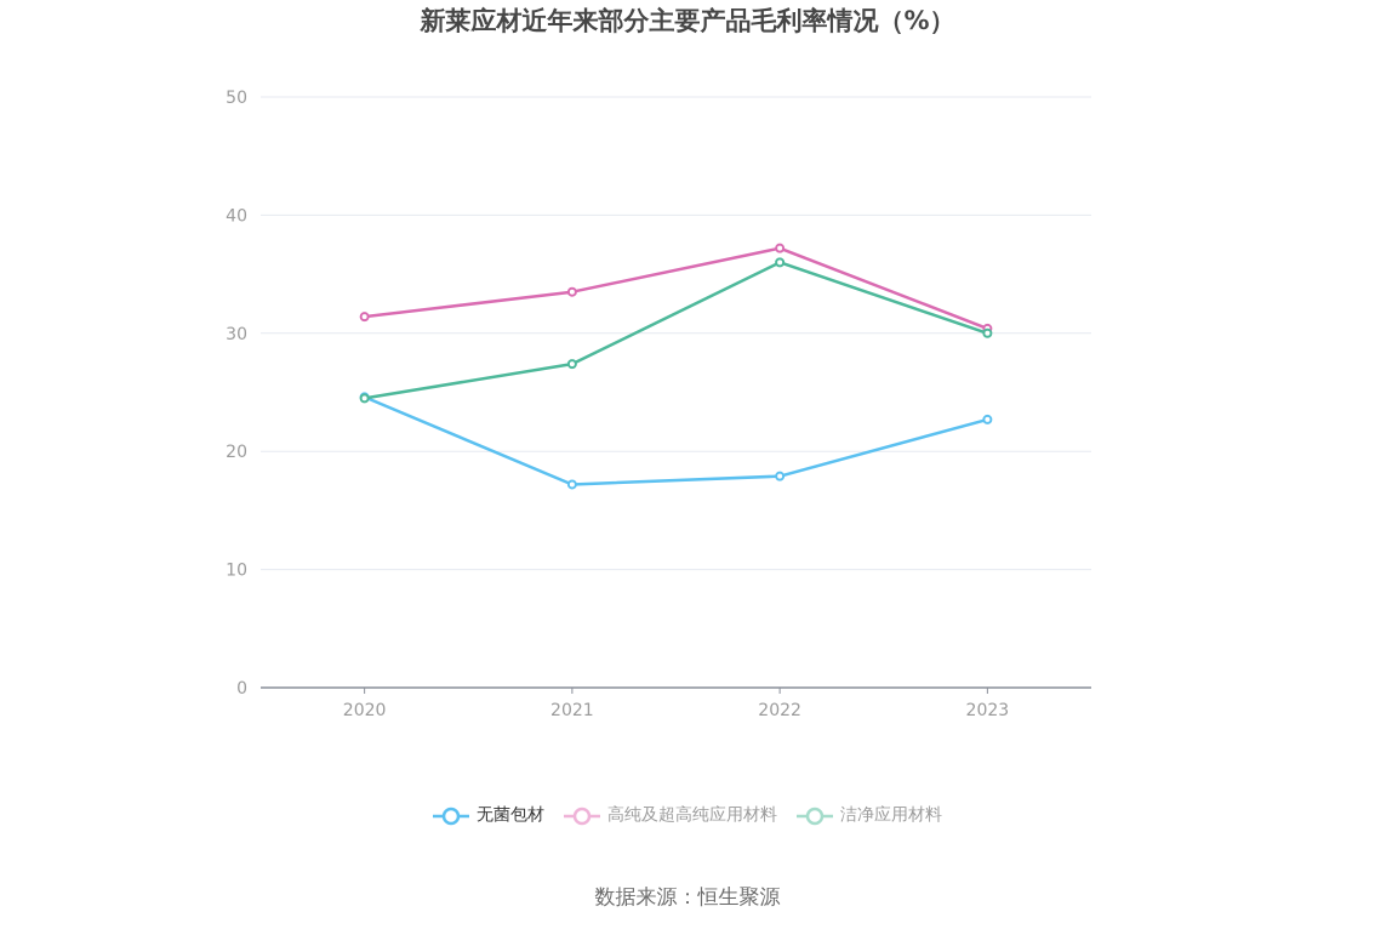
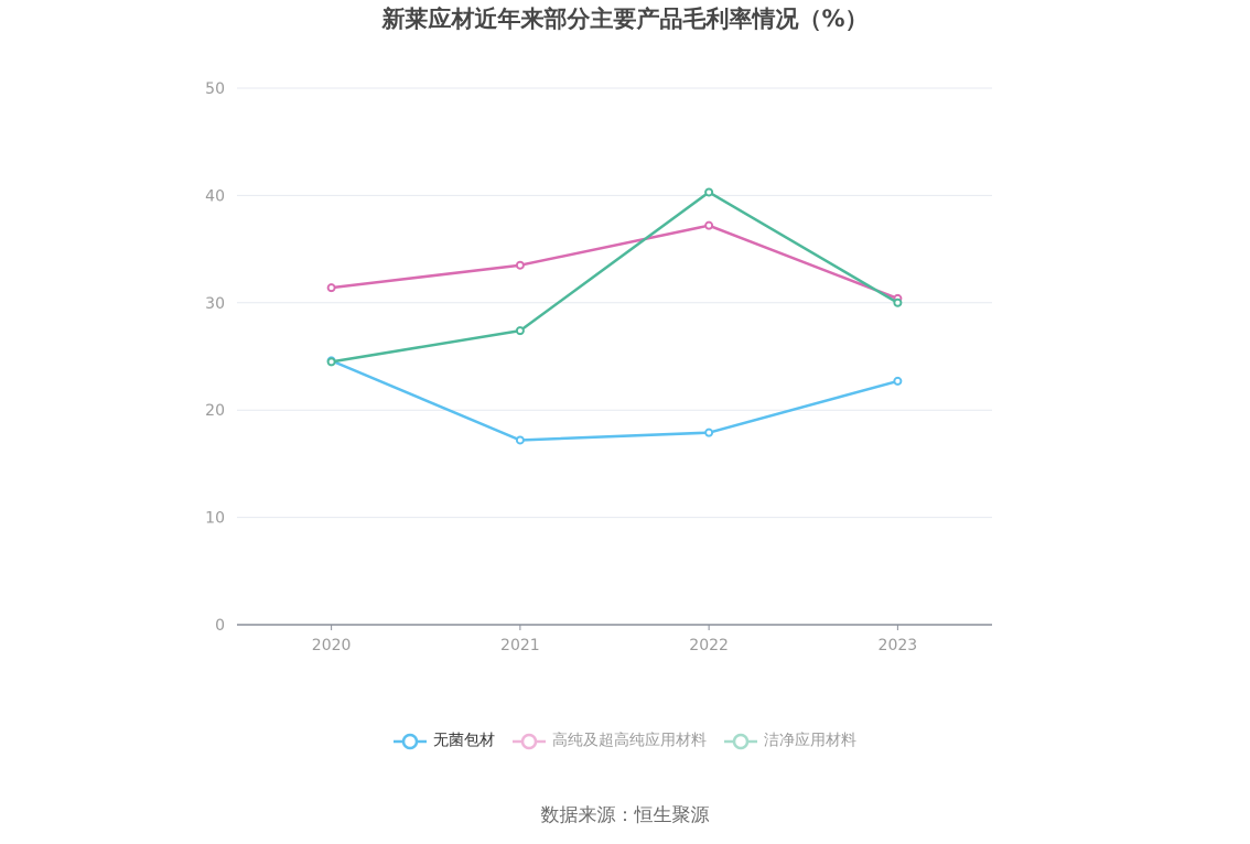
洁净应用材料/2022: 36 -> 40
